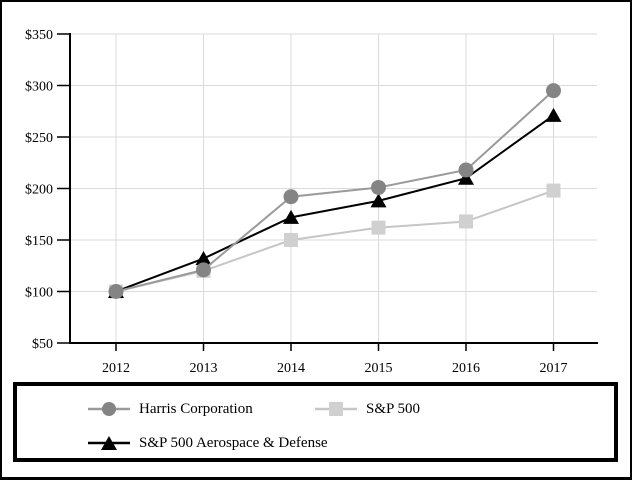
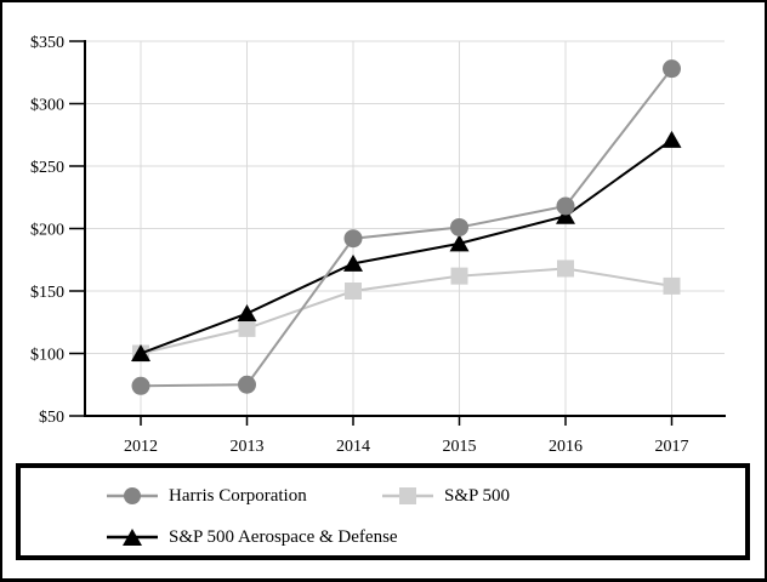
Harris Corporation/2012: $100 -> $74
Harris Corporation/2013: $121 -> $75
Harris Corporation/2017: $295 -> $328
S&P 500/2017: $198 -> $154
